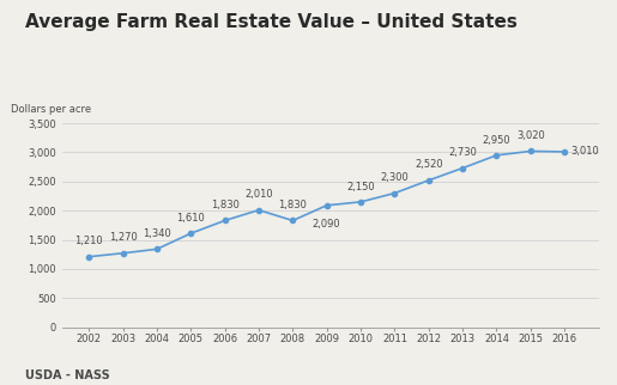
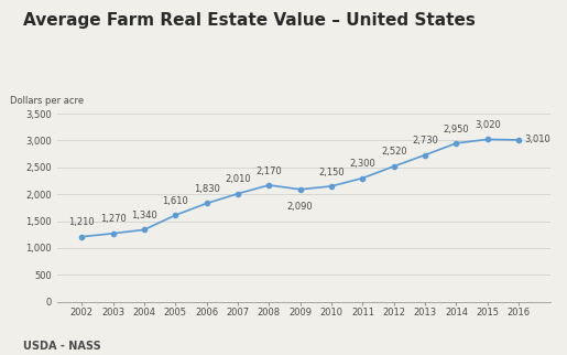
2008: 1,830 -> 2,170
